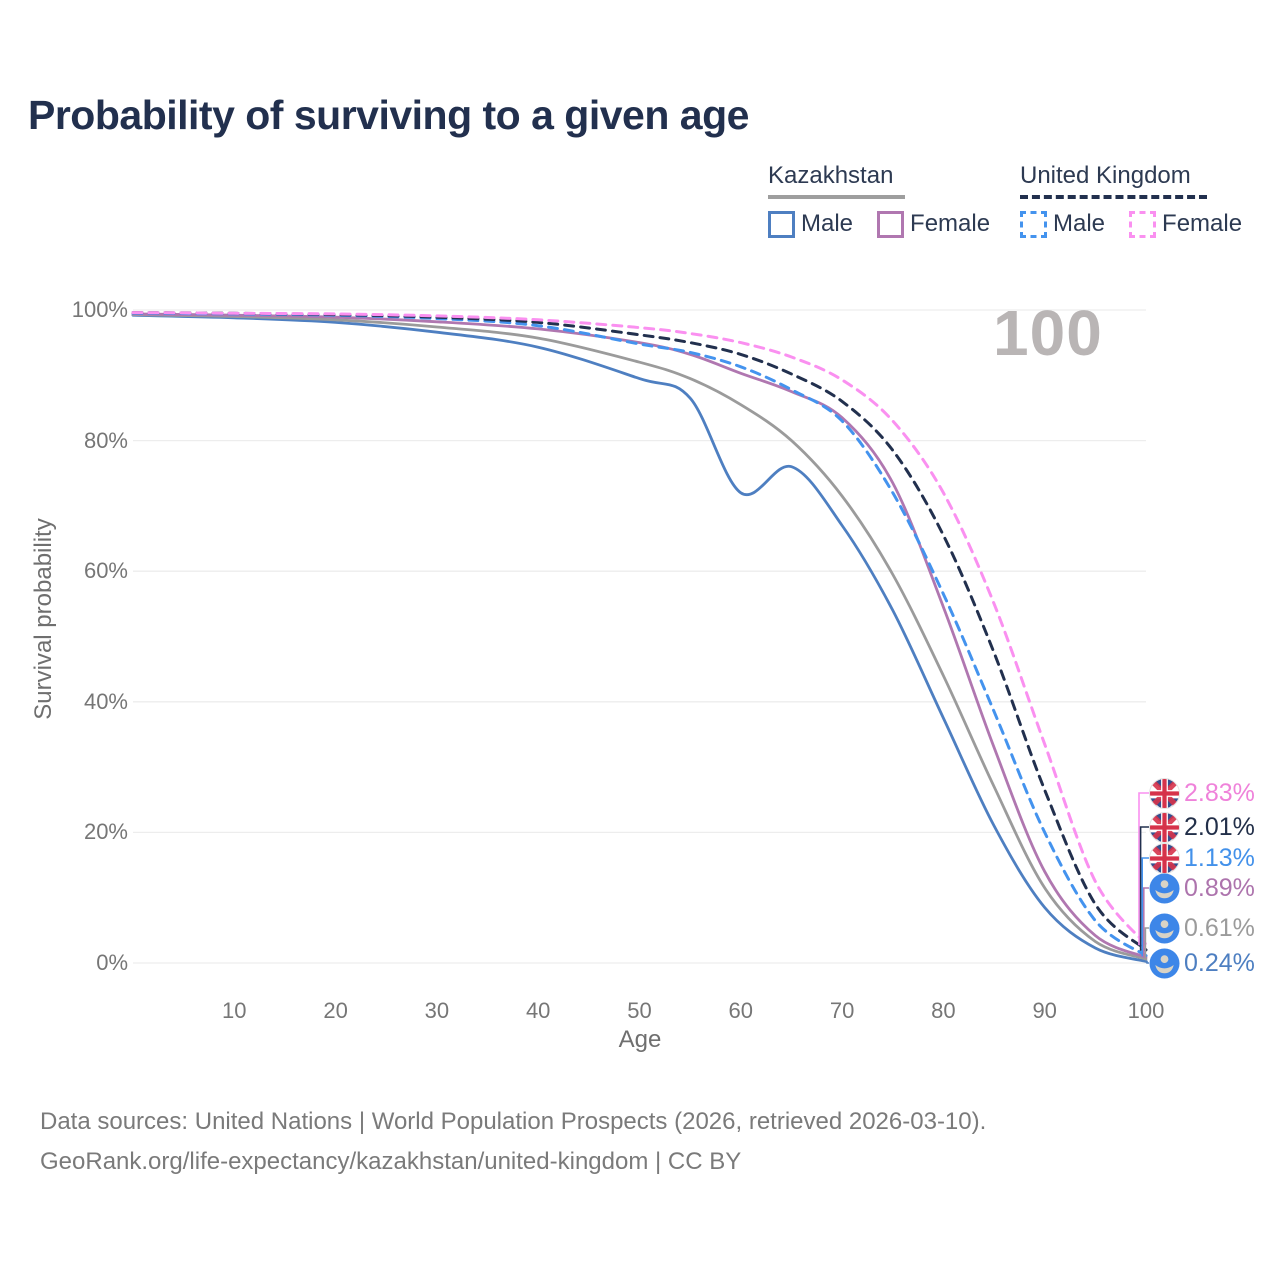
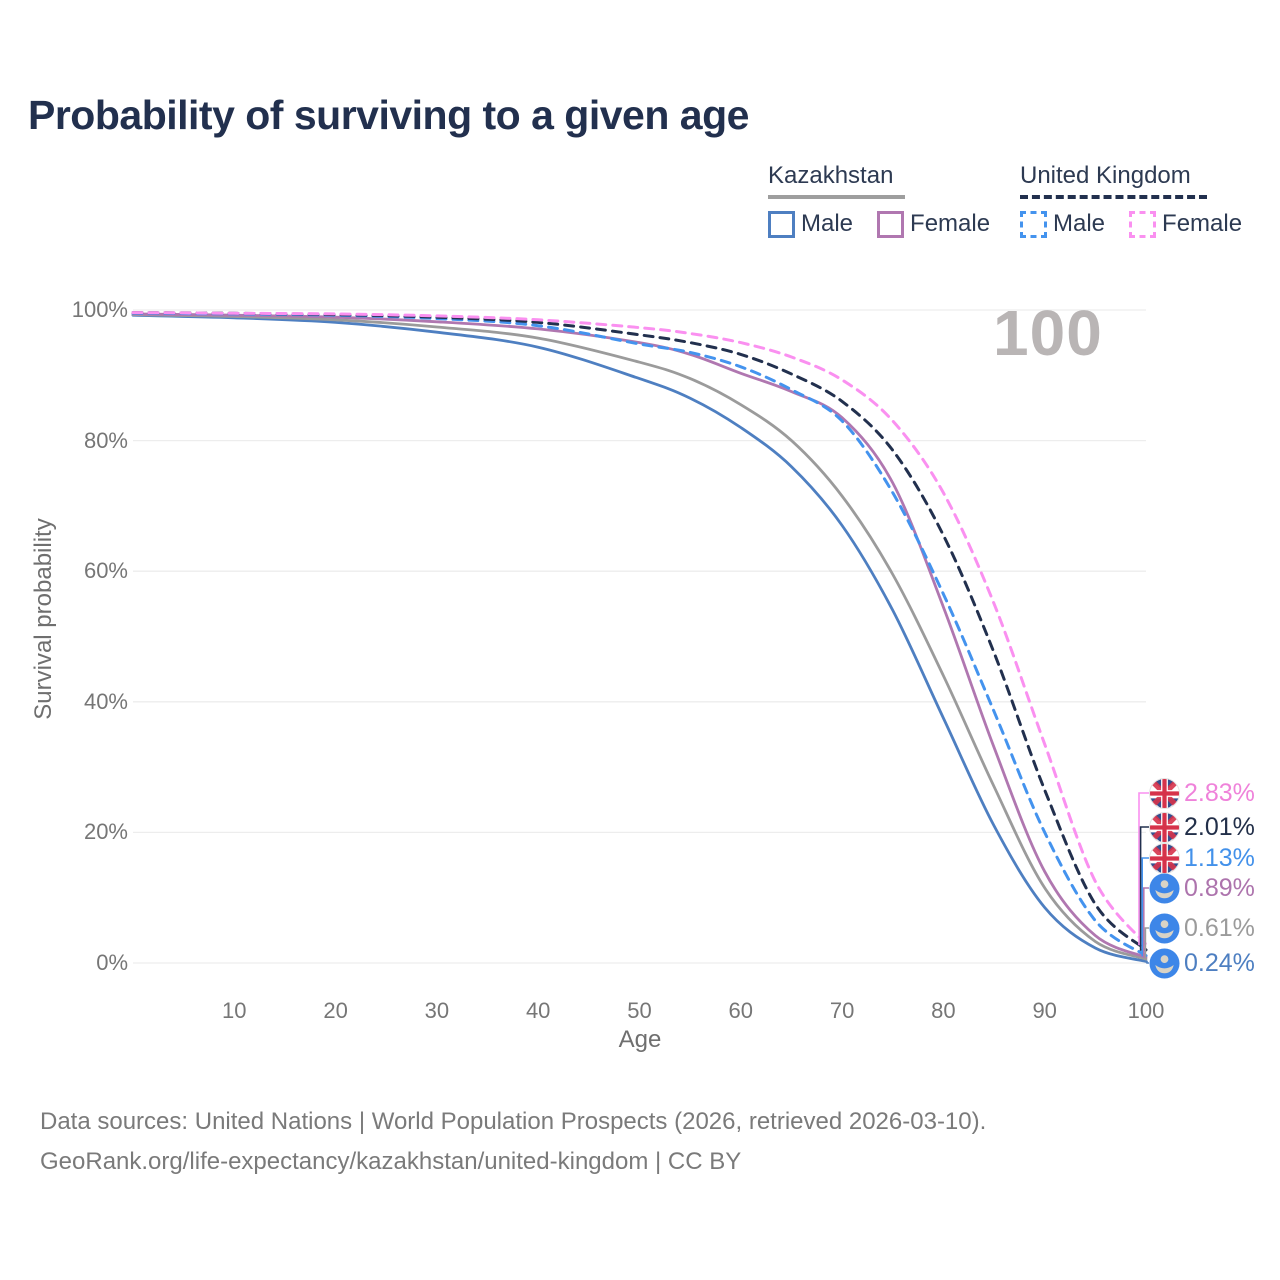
Kazakhstan Male/60: 72% -> 82%
